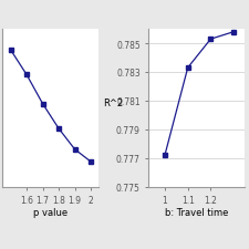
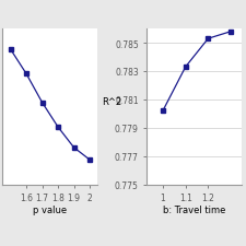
1: 0.7772 -> 0.7802
